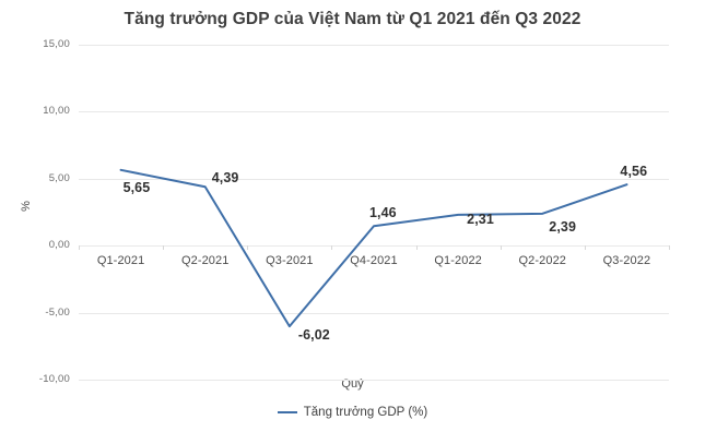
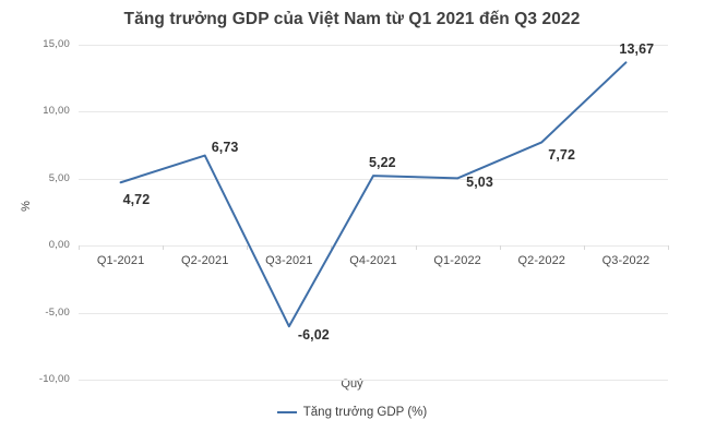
Q1-2021: 5,65 -> 4,72
Q2-2021: 4,39 -> 6,73
Q4-2021: 1,46 -> 5,22
Q1-2022: 2,31 -> 5,03
Q2-2022: 2,39 -> 7,72
Q3-2022: 4,56 -> 13,67
